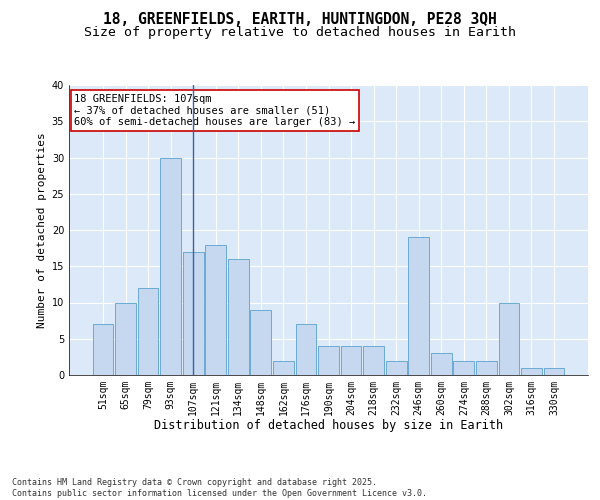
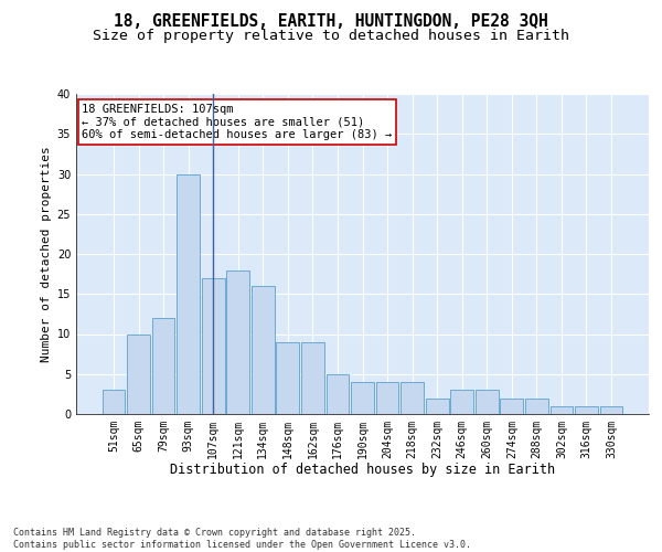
51sqm: 7 -> 3
162sqm: 2 -> 9
176sqm: 7 -> 5
246sqm: 19 -> 3
302sqm: 10 -> 1
